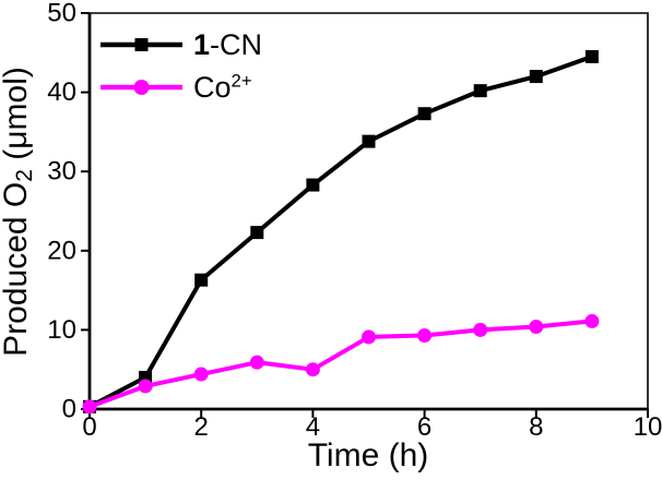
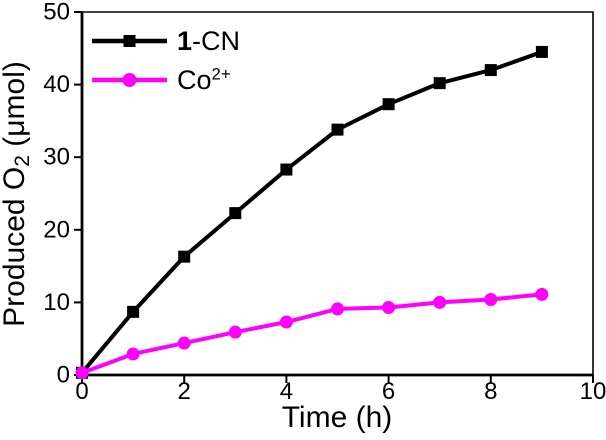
1-CN/1: 4 -> 9
Co2+/4: 5 -> 7
